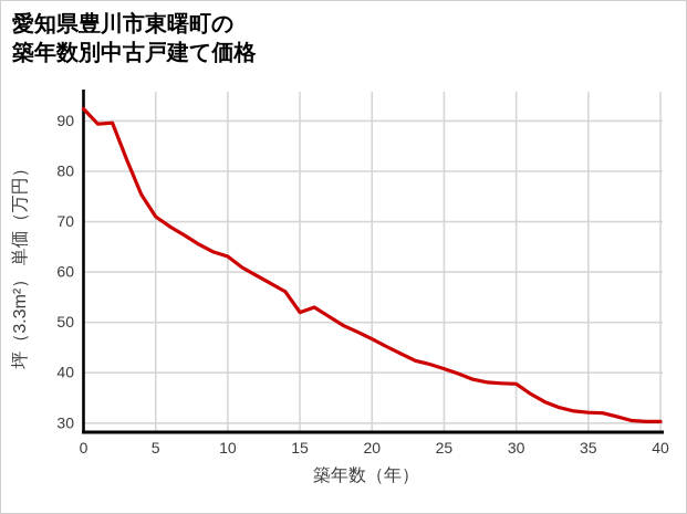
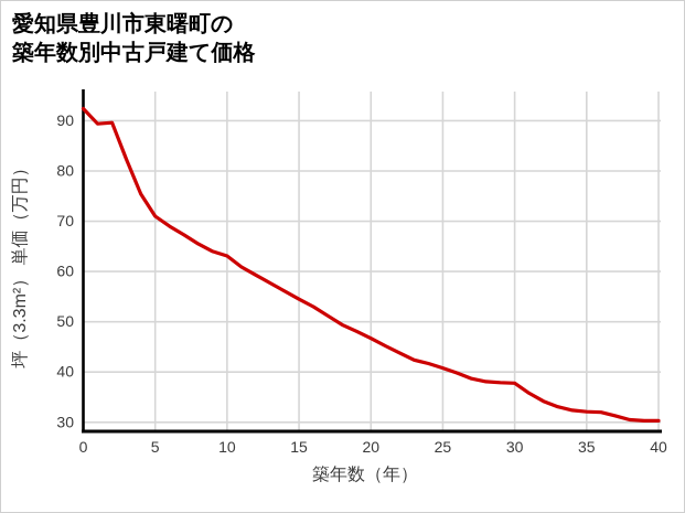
15: 52 -> 54
